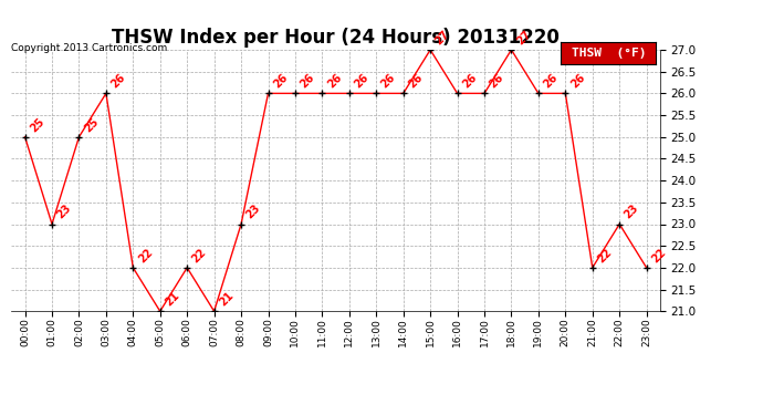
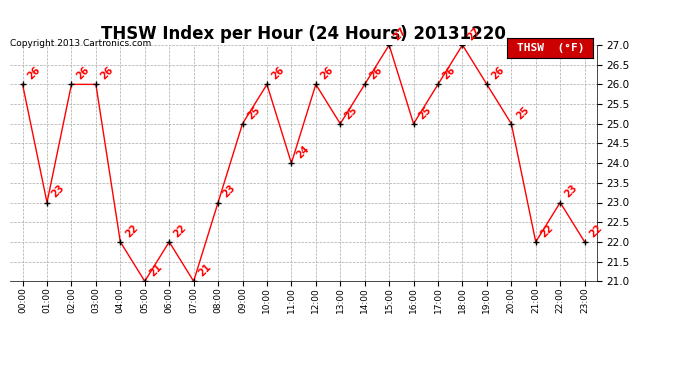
00:00: 25 -> 26
02:00: 25 -> 26
09:00: 26 -> 25
11:00: 26 -> 24
13:00: 26 -> 25
16:00: 26 -> 25
20:00: 26 -> 25
